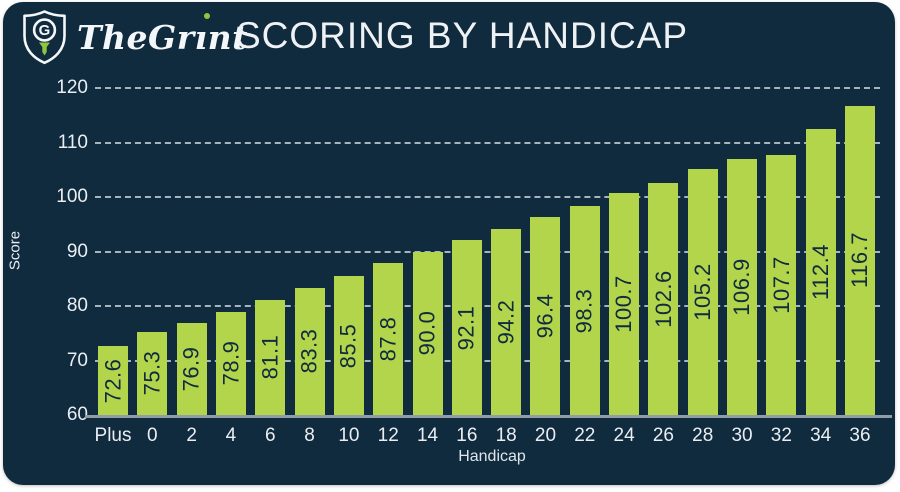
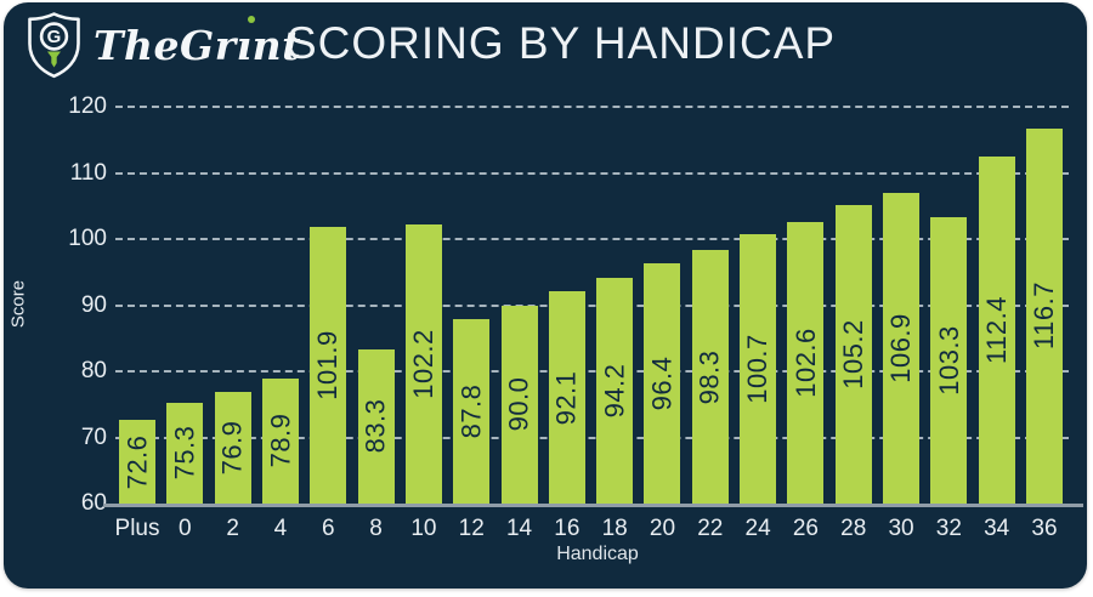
6: 81.1 -> 101.9
10: 85.5 -> 102.2
32: 107.7 -> 103.3
